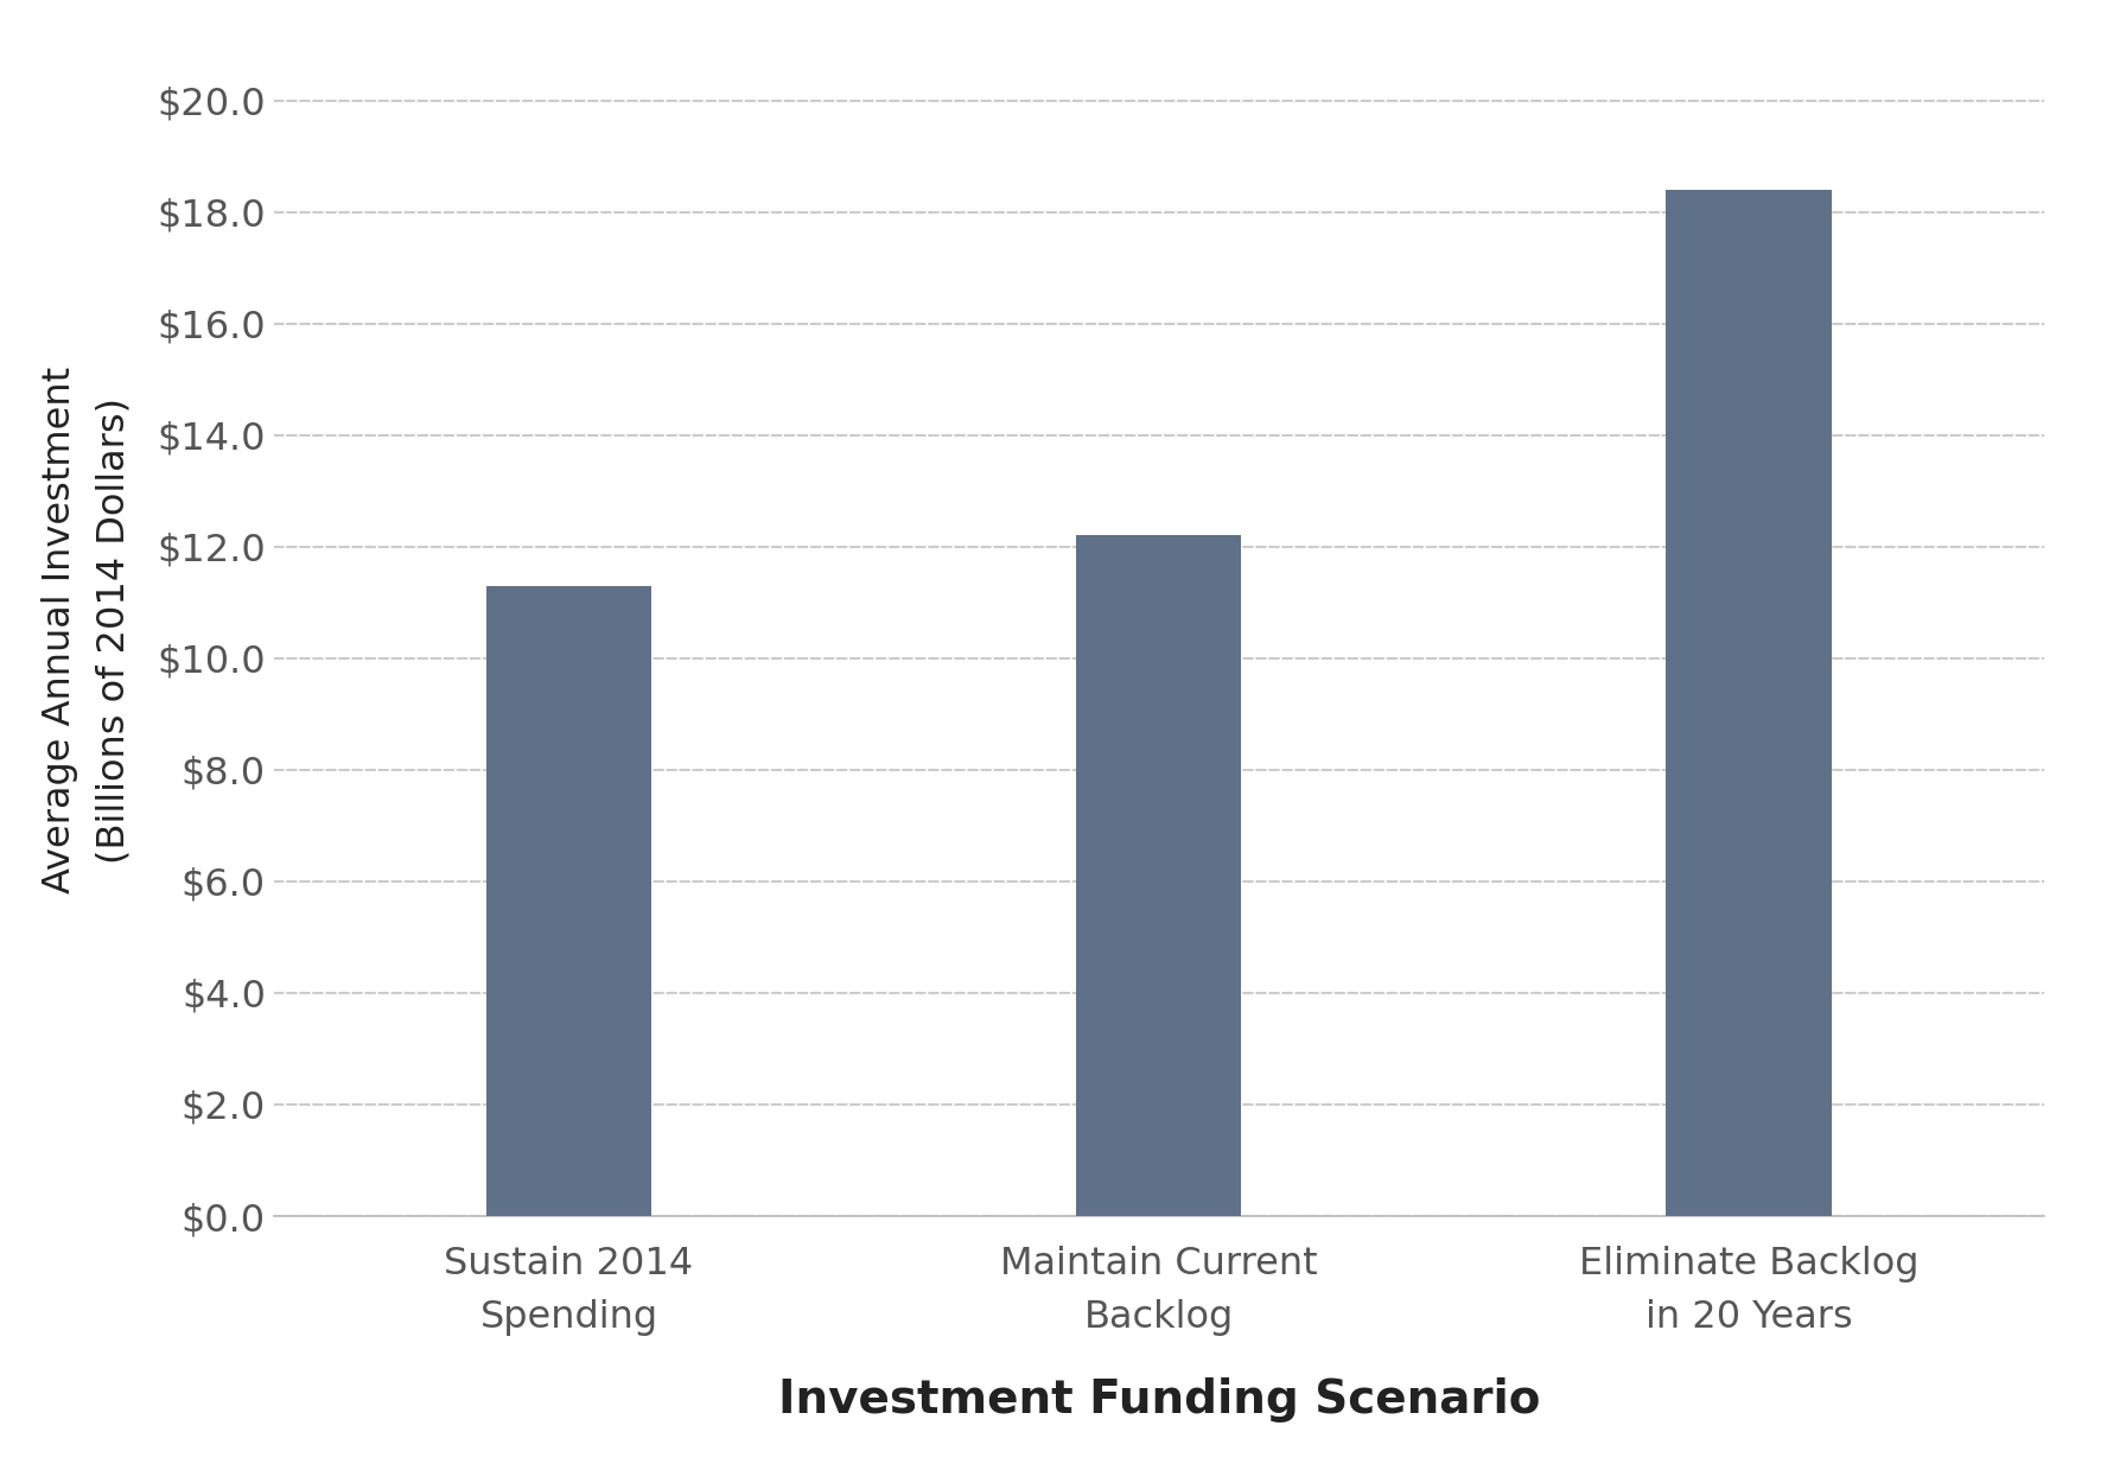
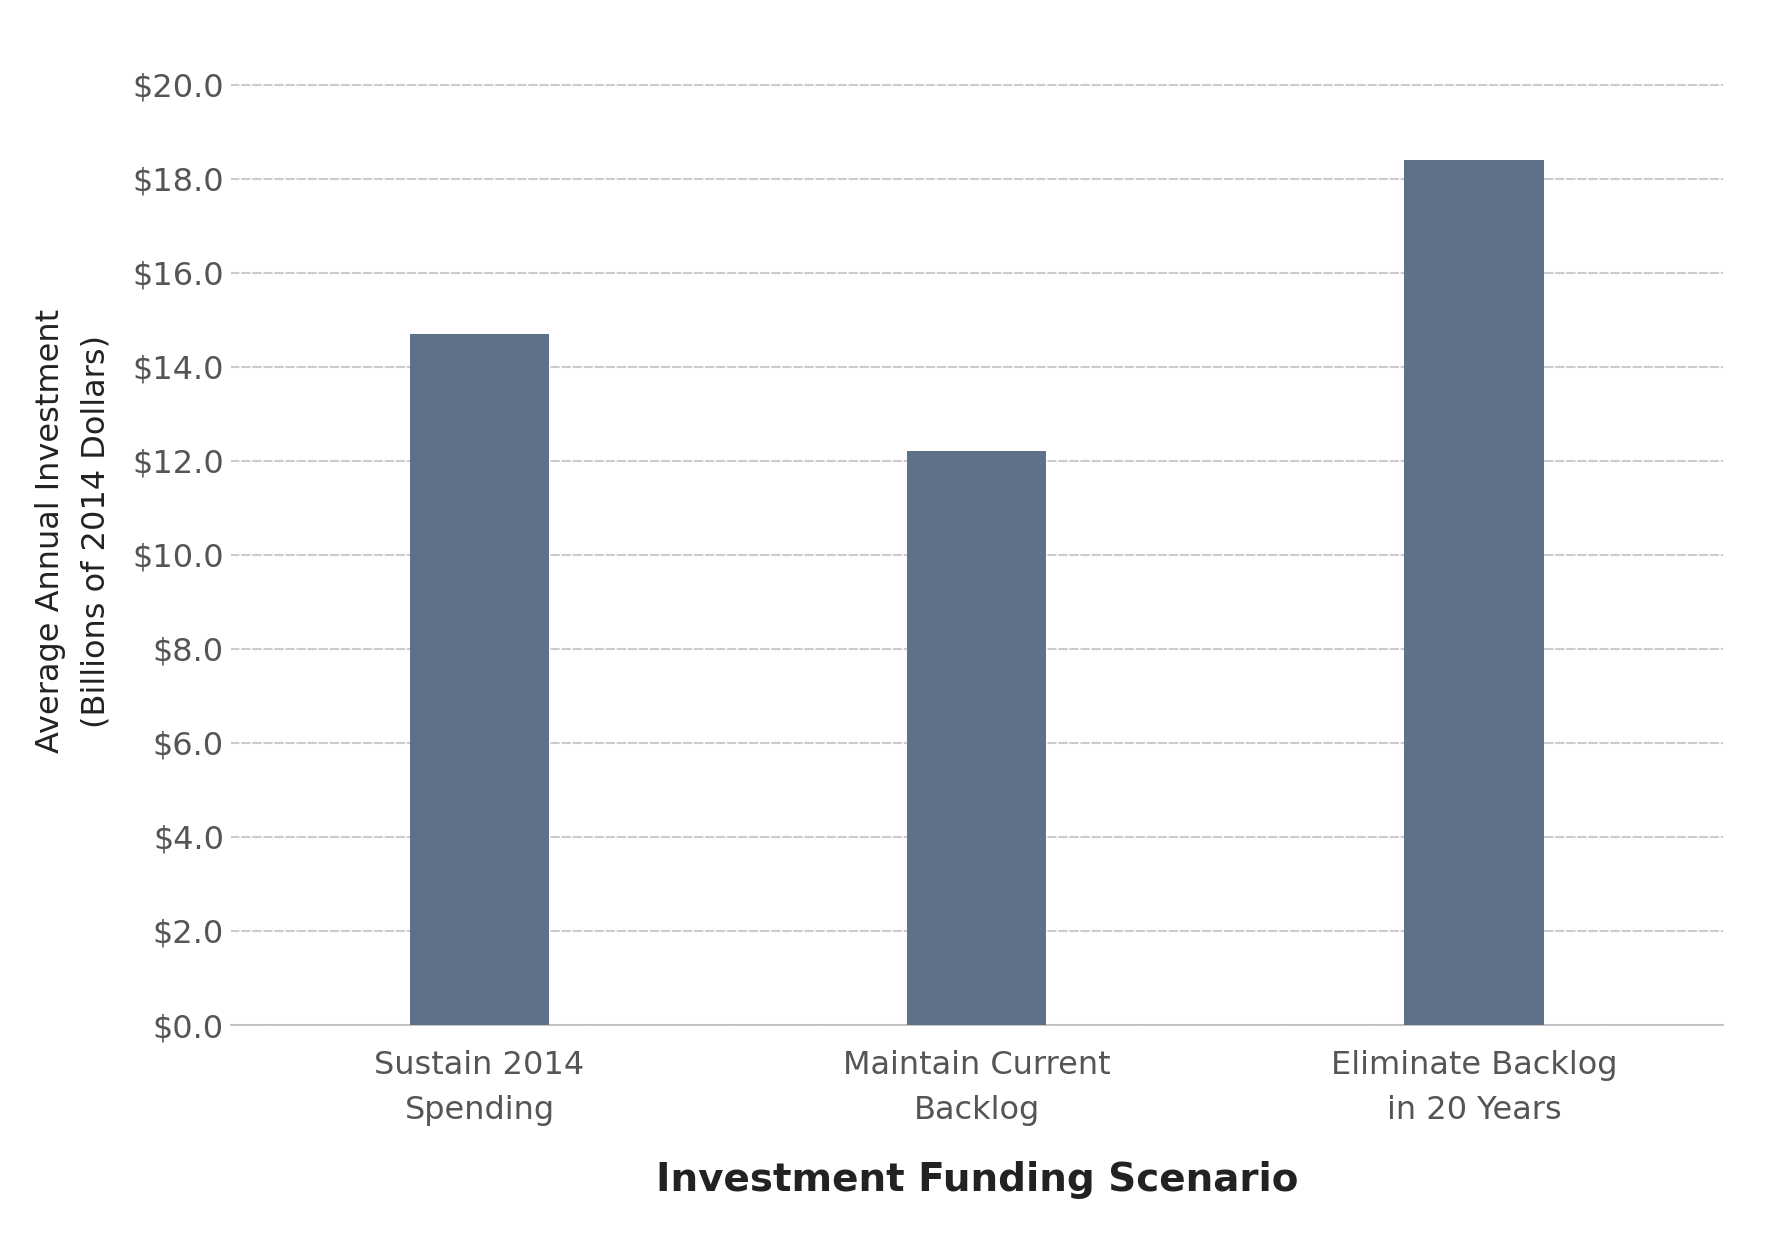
Sustain 2014 Spending: $11.3 -> $14.7
